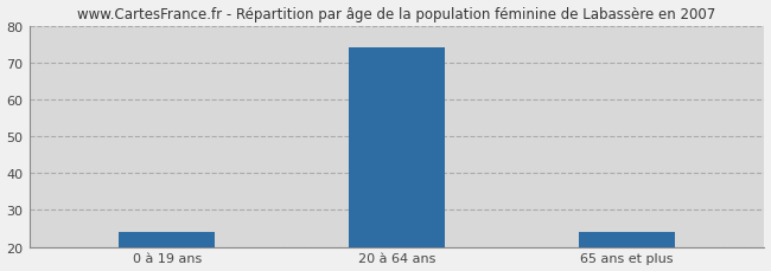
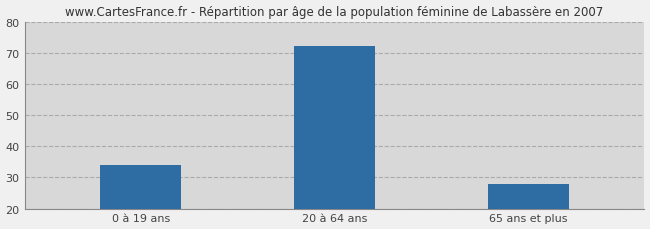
0 à 19 ans: 24 -> 34
20 à 64 ans: 74 -> 72
65 ans et plus: 24 -> 28
